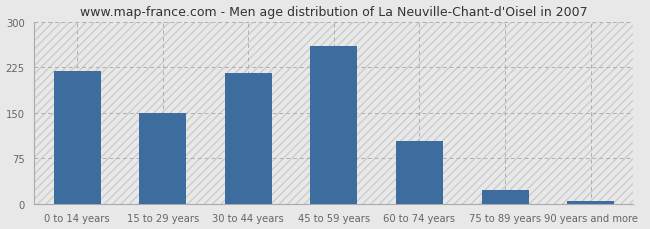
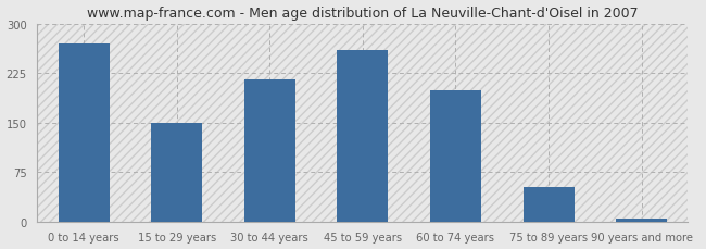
0 to 14 years: 218 -> 270
60 to 74 years: 103 -> 198
75 to 89 years: 22 -> 52
